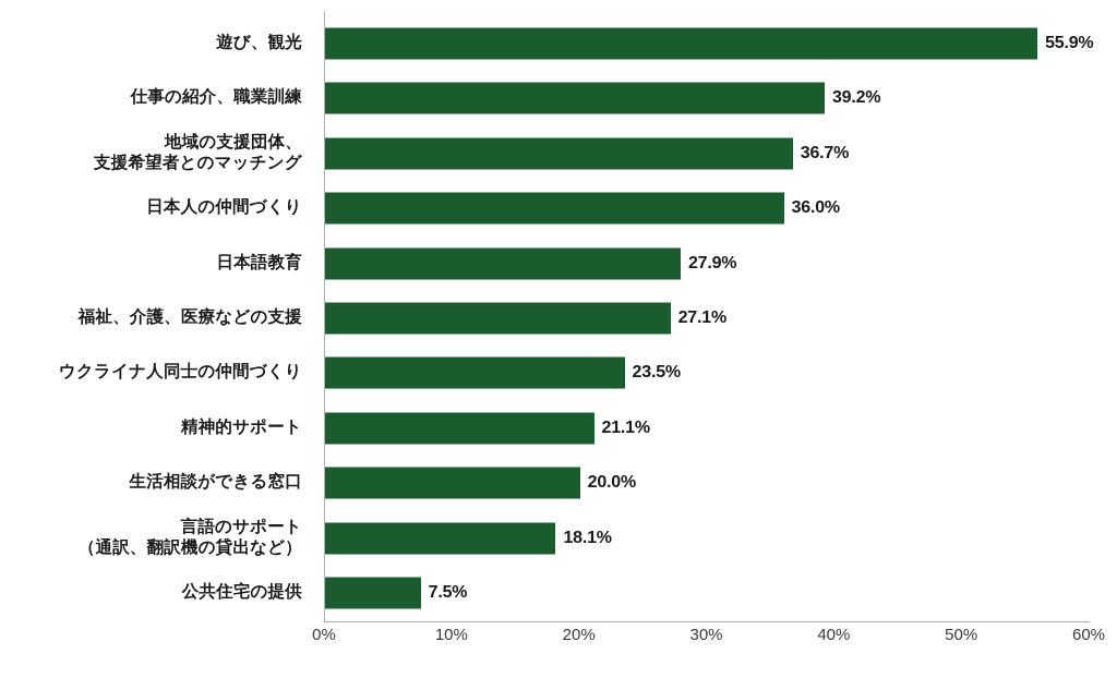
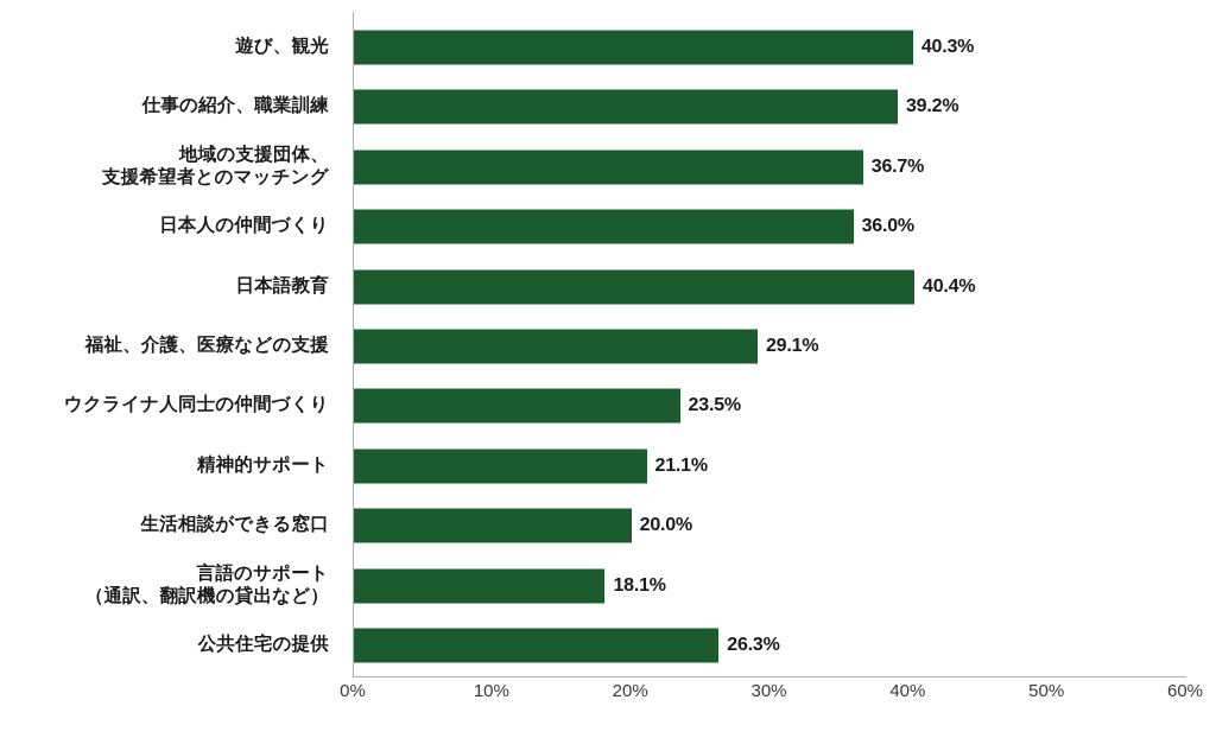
遊び、観光: 55.9% -> 40.3%
日本語教育: 27.9% -> 40.4%
福祉、介護、医療などの支援: 27.1% -> 29.1%
公共住宅の提供: 7.5% -> 26.3%
